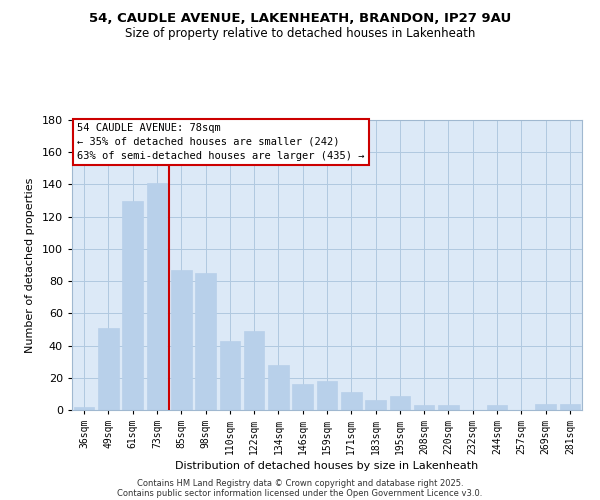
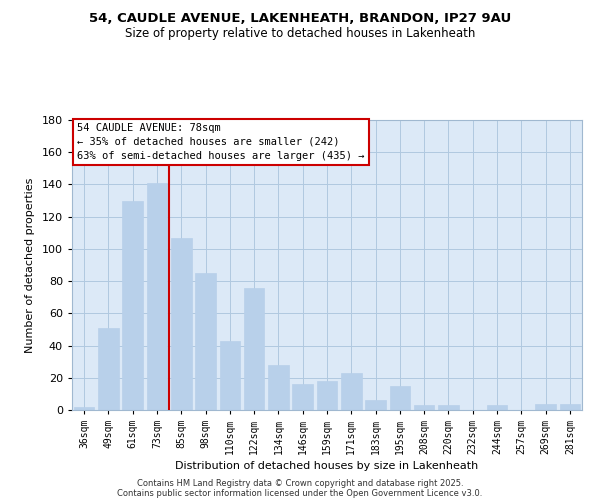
85sqm: 87 -> 107
122sqm: 49 -> 76
171sqm: 11 -> 23
195sqm: 9 -> 15
